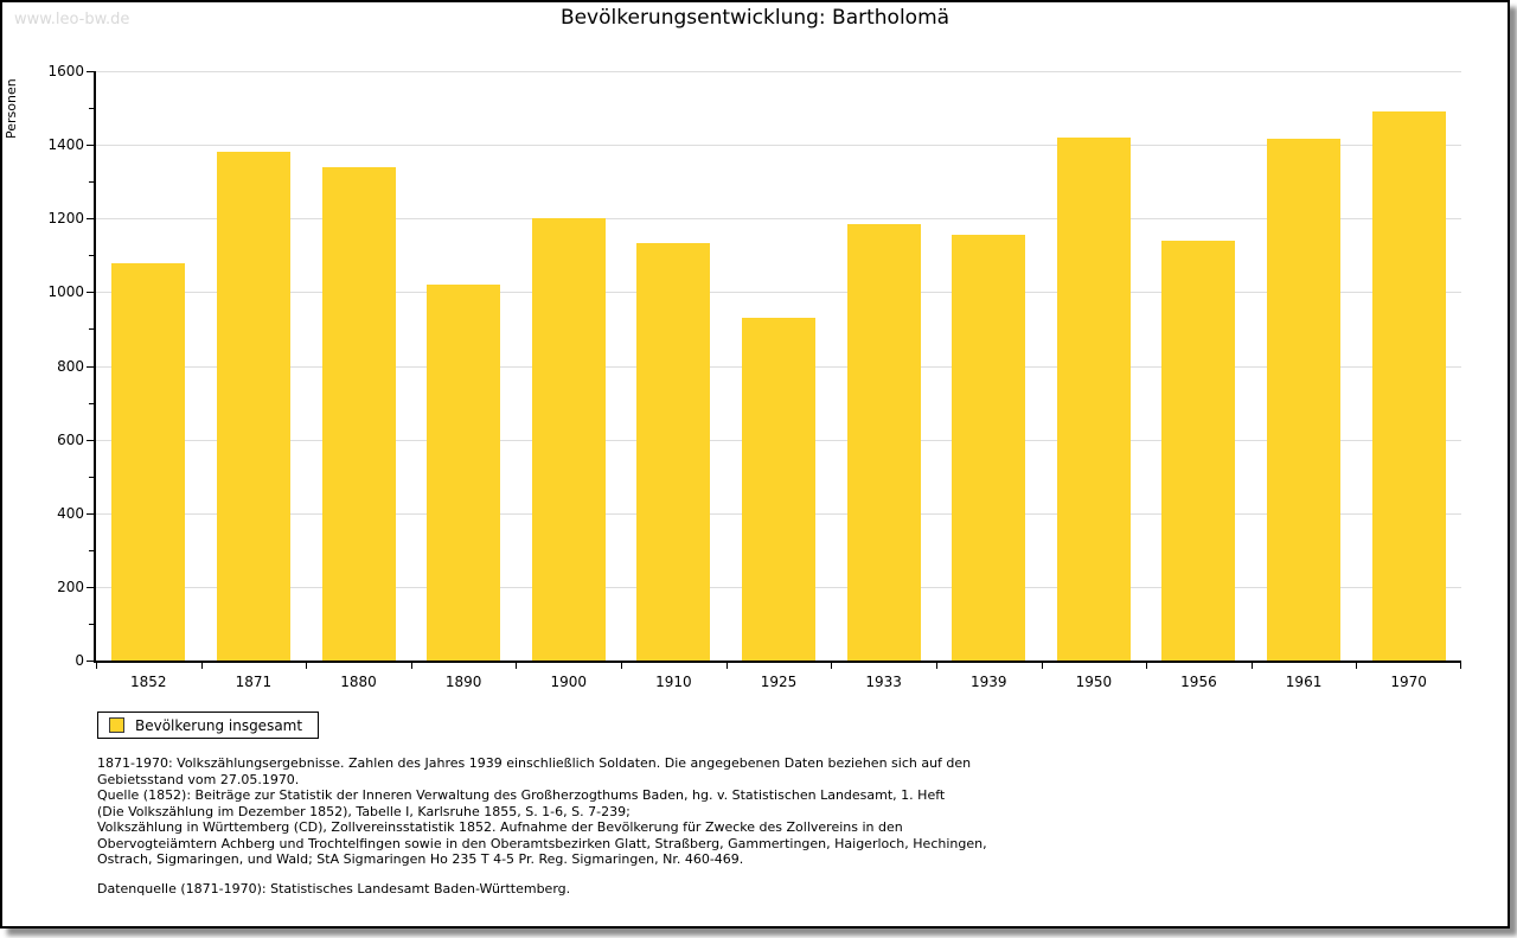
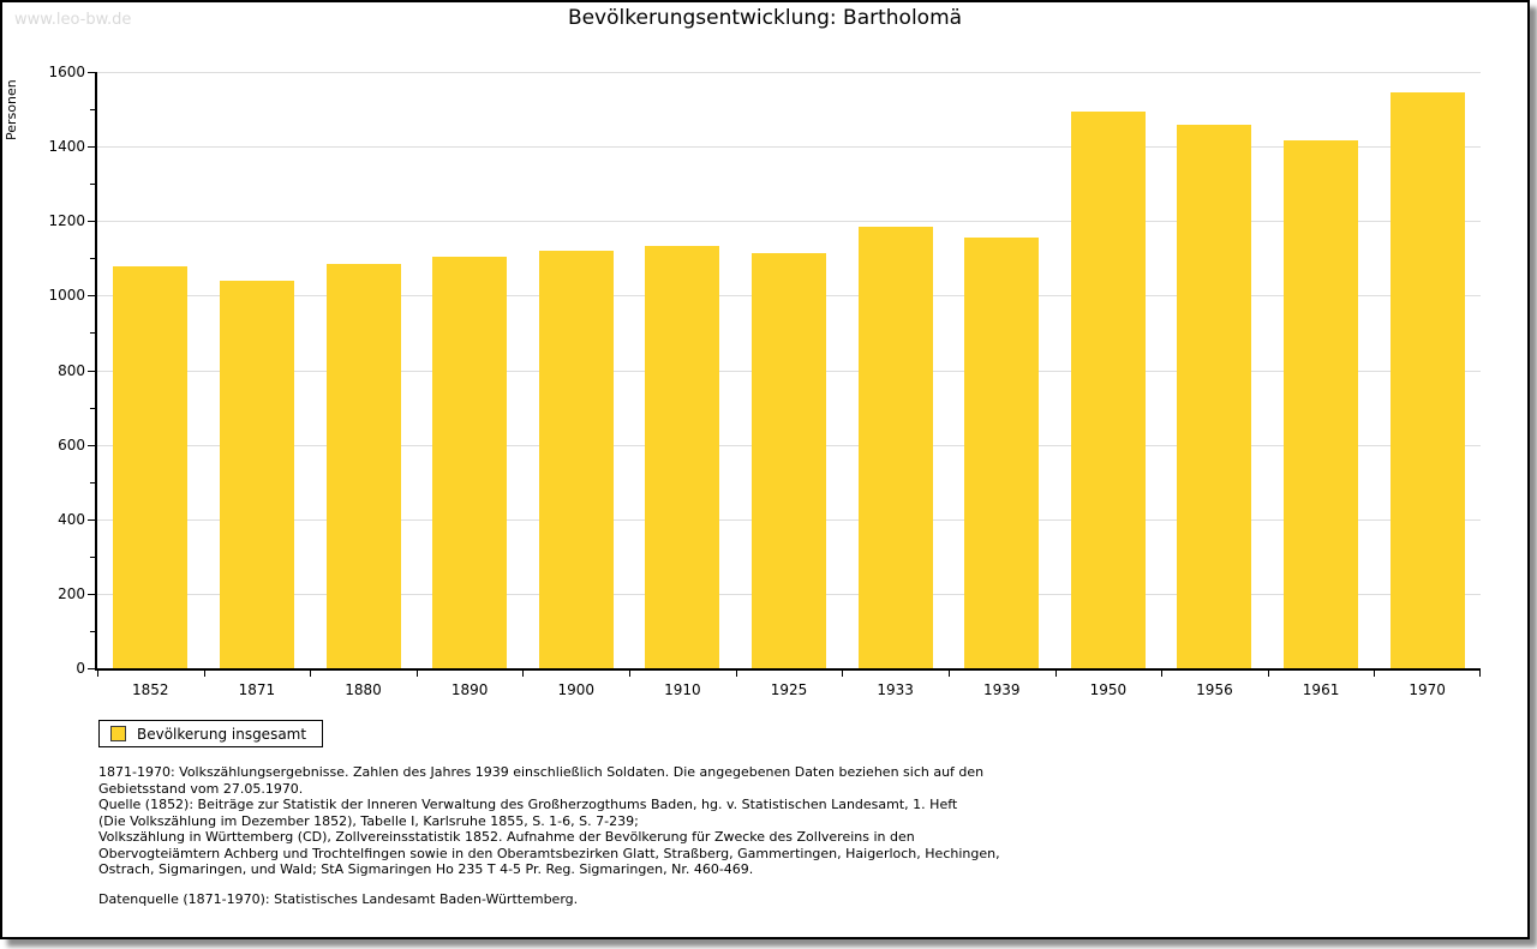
1871: 1380 -> 1040
1880: 1340 -> 1090
1890: 1020 -> 1100
1900: 1200 -> 1120
1925: 930 -> 1110
1950: 1420 -> 1490
1956: 1140 -> 1460
1970: 1490 -> 1540
